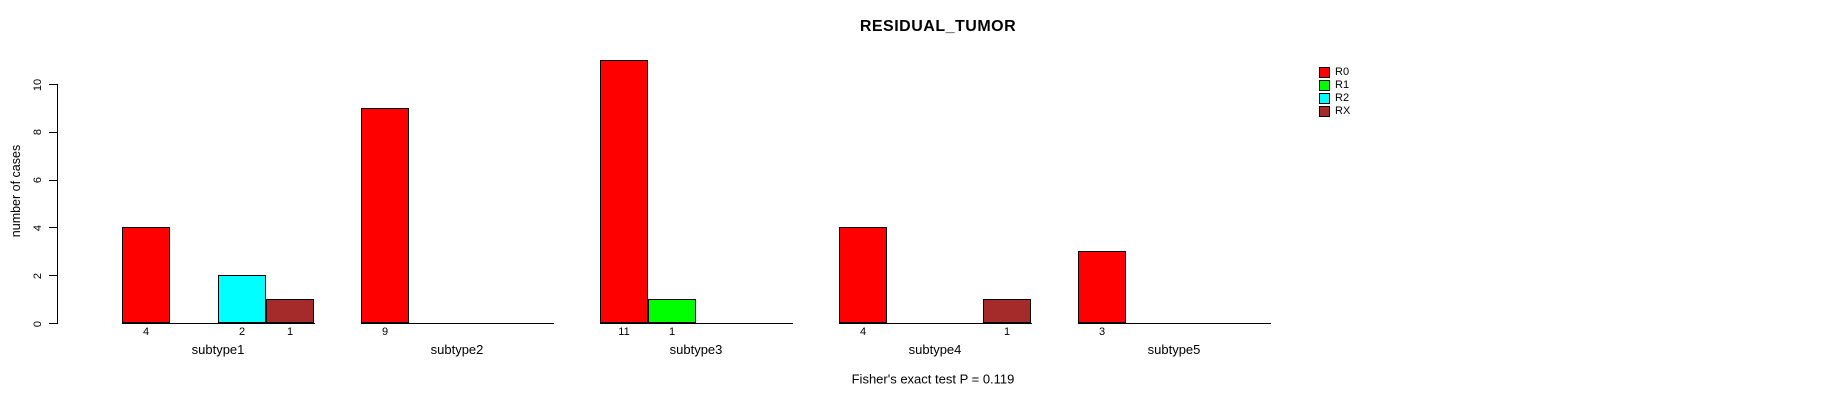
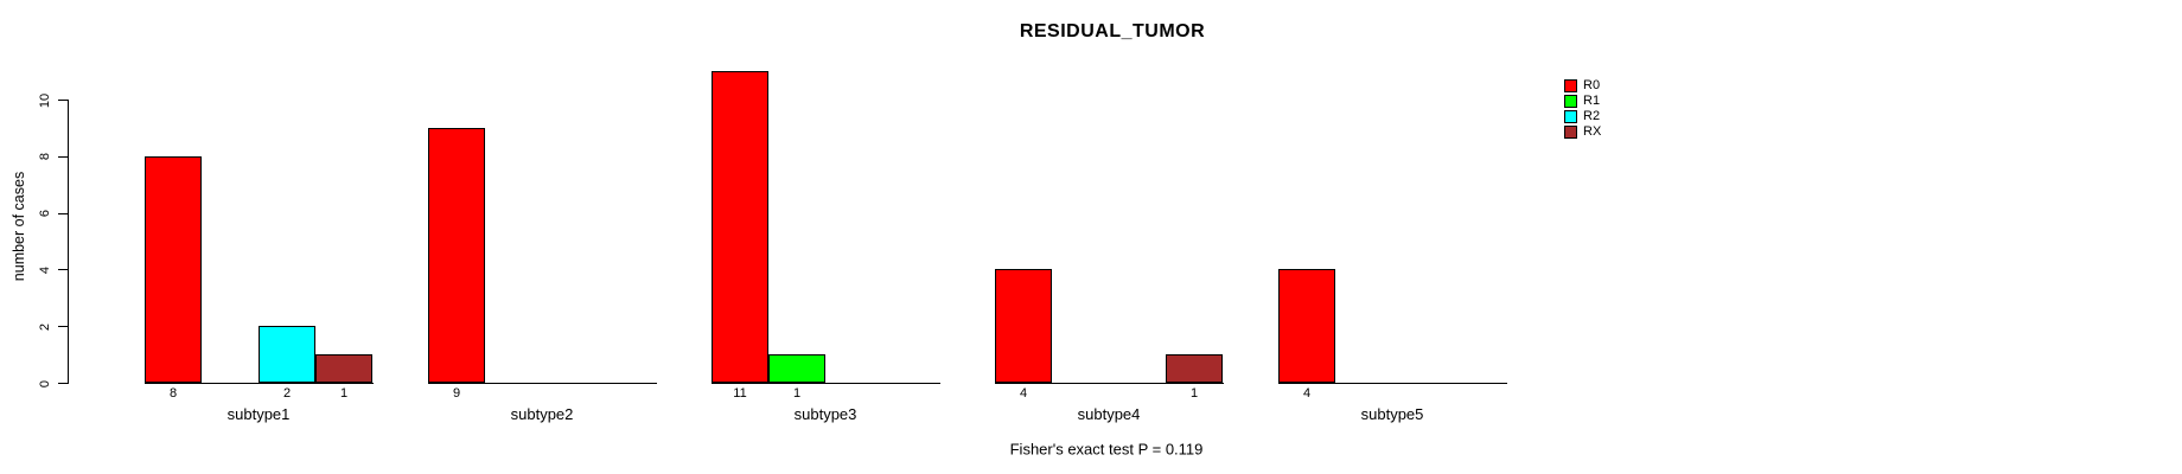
R0/subtype1: 4 -> 8
R0/subtype5: 3 -> 4
